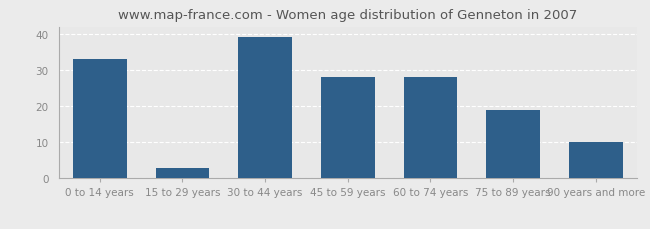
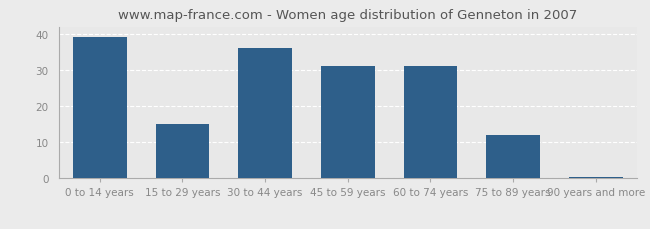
0 to 14 years: 33.0 -> 39.0
15 to 29 years: 3.0 -> 15.0
30 to 44 years: 39.0 -> 36.0
45 to 59 years: 28.0 -> 31.0
60 to 74 years: 28.0 -> 31.0
75 to 89 years: 19.0 -> 12.0
90 years and more: 10.0 -> 0.5
